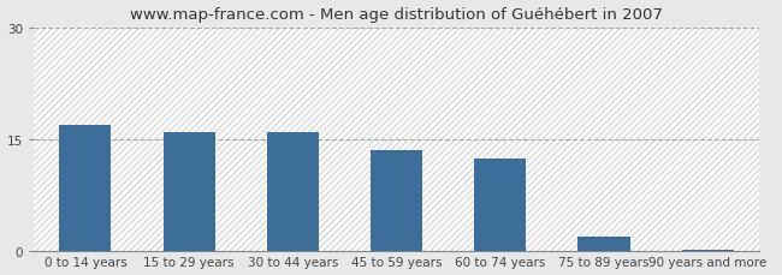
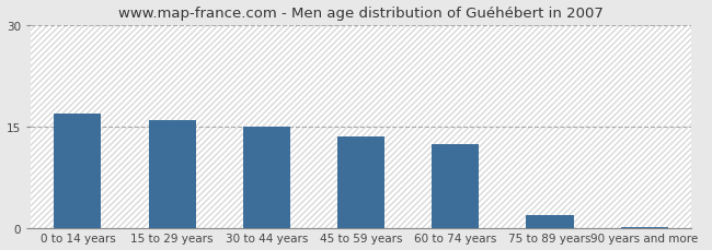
30 to 44 years: 16.0 -> 15.0
